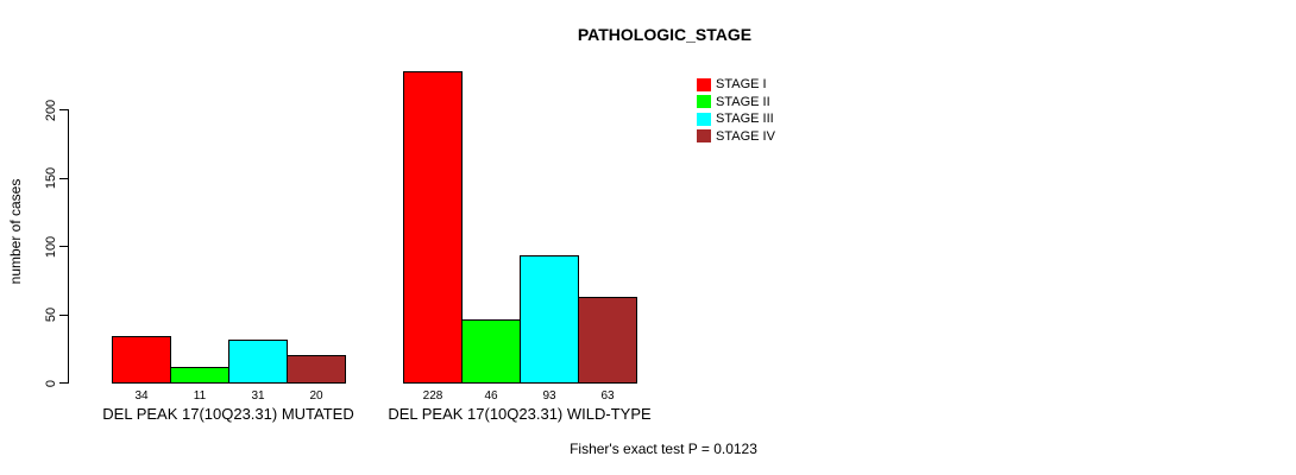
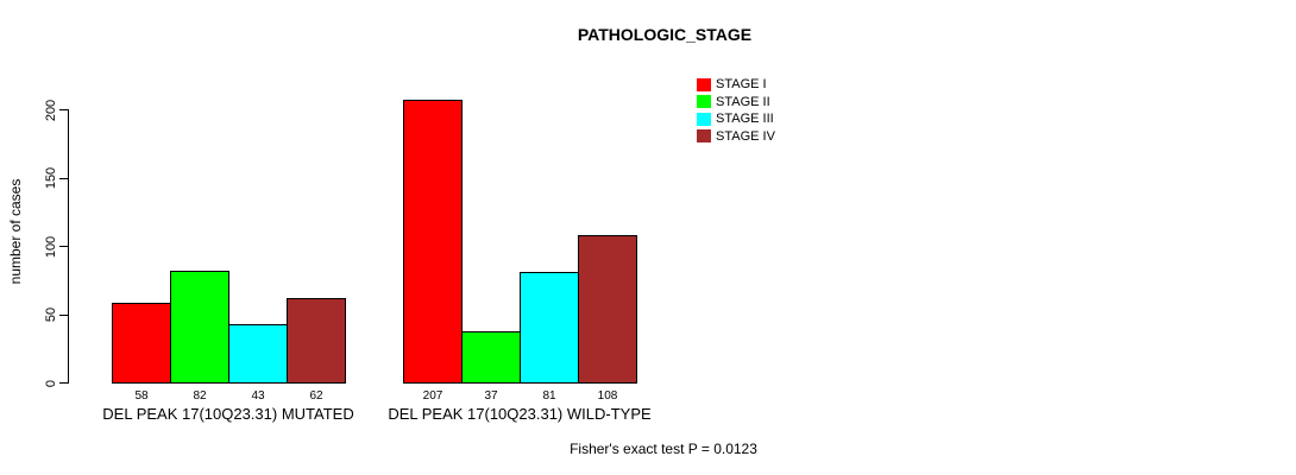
STAGE I/DEL PEAK 17(10Q23.31) MUTATED: 34 -> 58
STAGE II/DEL PEAK 17(10Q23.31) MUTATED: 11 -> 82
STAGE III/DEL PEAK 17(10Q23.31) MUTATED: 31 -> 43
STAGE IV/DEL PEAK 17(10Q23.31) MUTATED: 20 -> 62
STAGE I/DEL PEAK 17(10Q23.31) WILD-TYPE: 228 -> 207
STAGE II/DEL PEAK 17(10Q23.31) WILD-TYPE: 46 -> 37
STAGE III/DEL PEAK 17(10Q23.31) WILD-TYPE: 93 -> 81
STAGE IV/DEL PEAK 17(10Q23.31) WILD-TYPE: 63 -> 108
